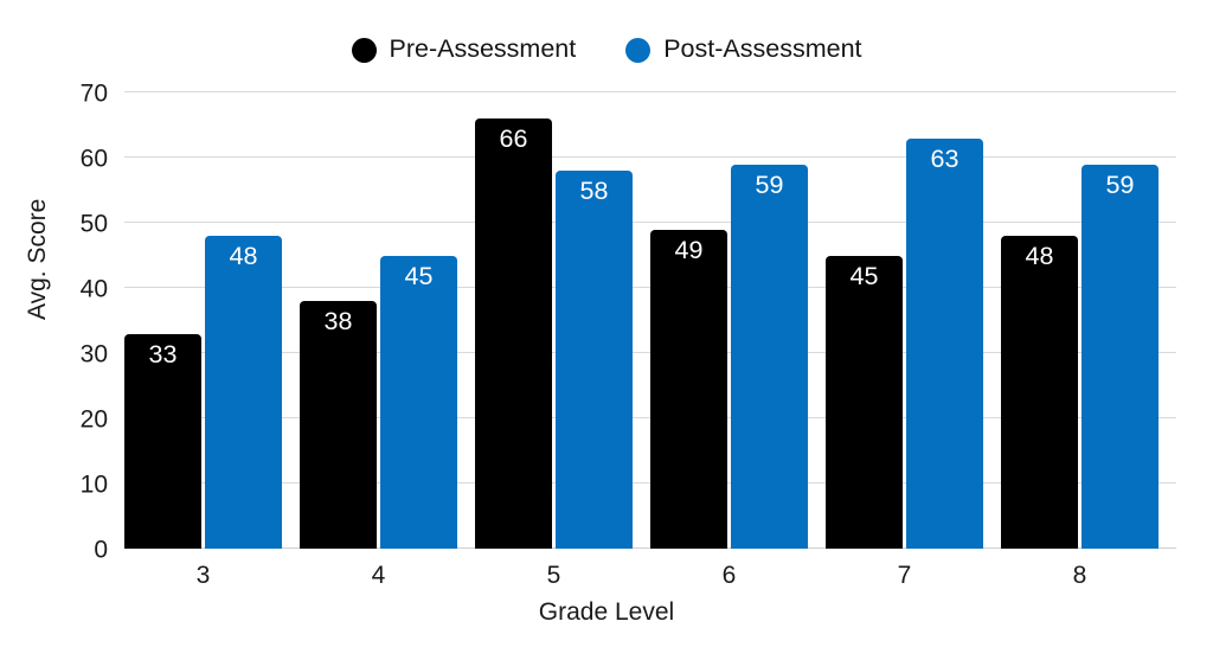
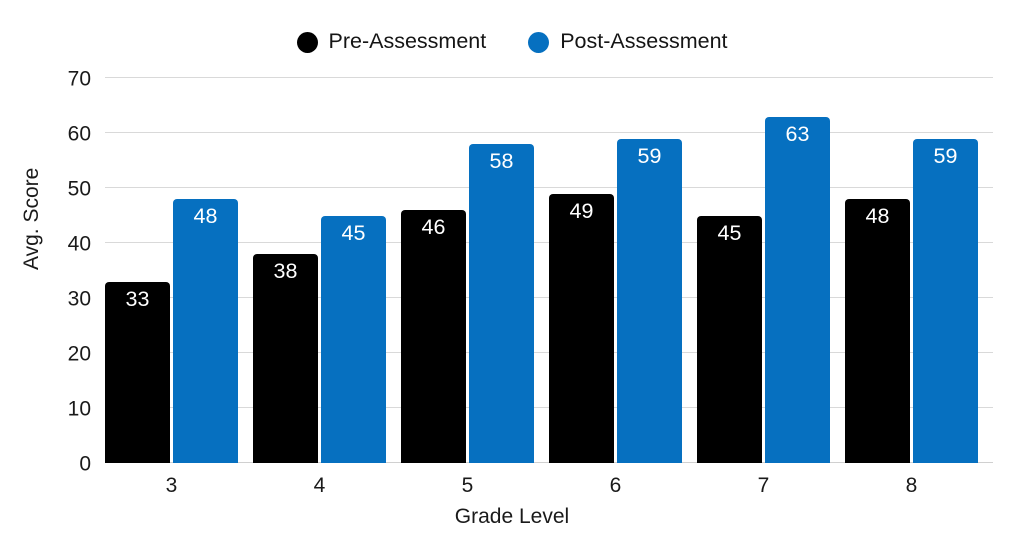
Pre-Assessment/5: 66 -> 46
